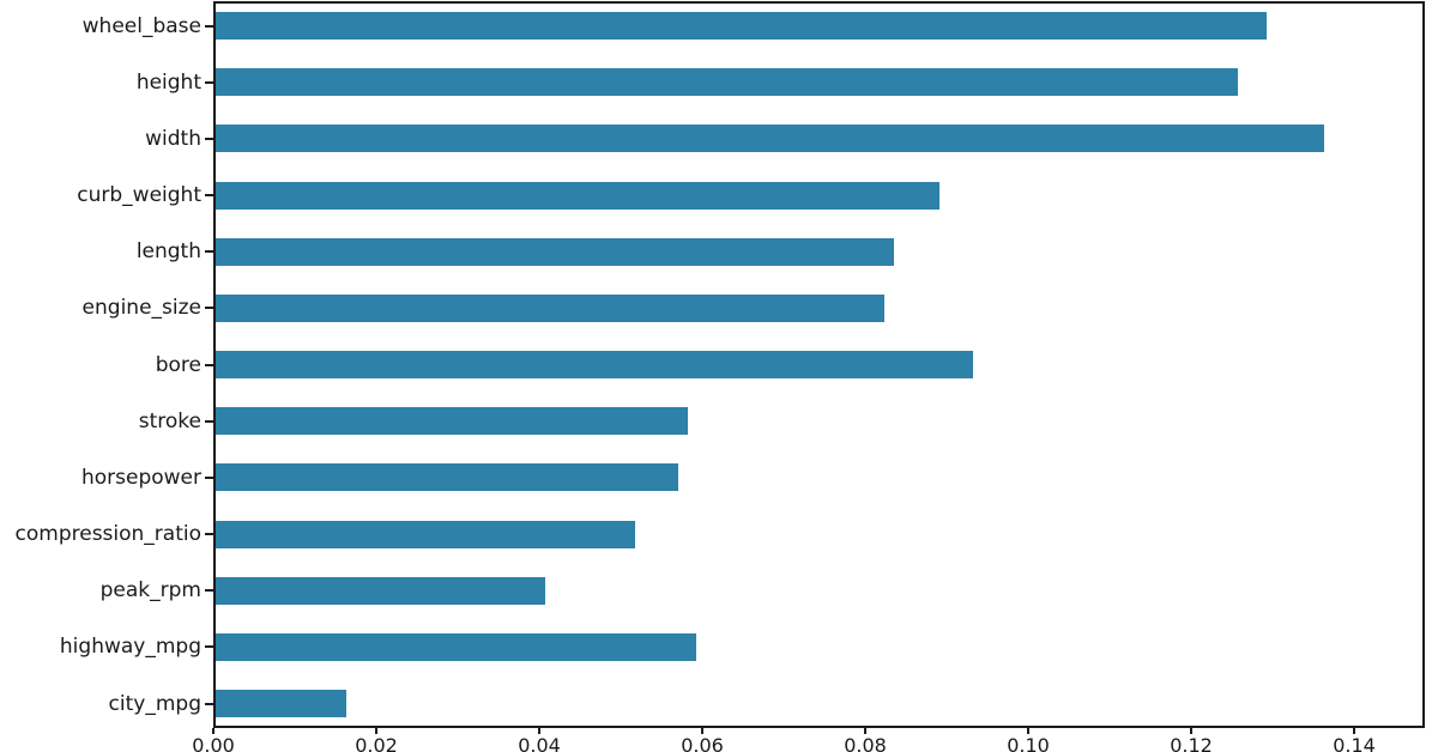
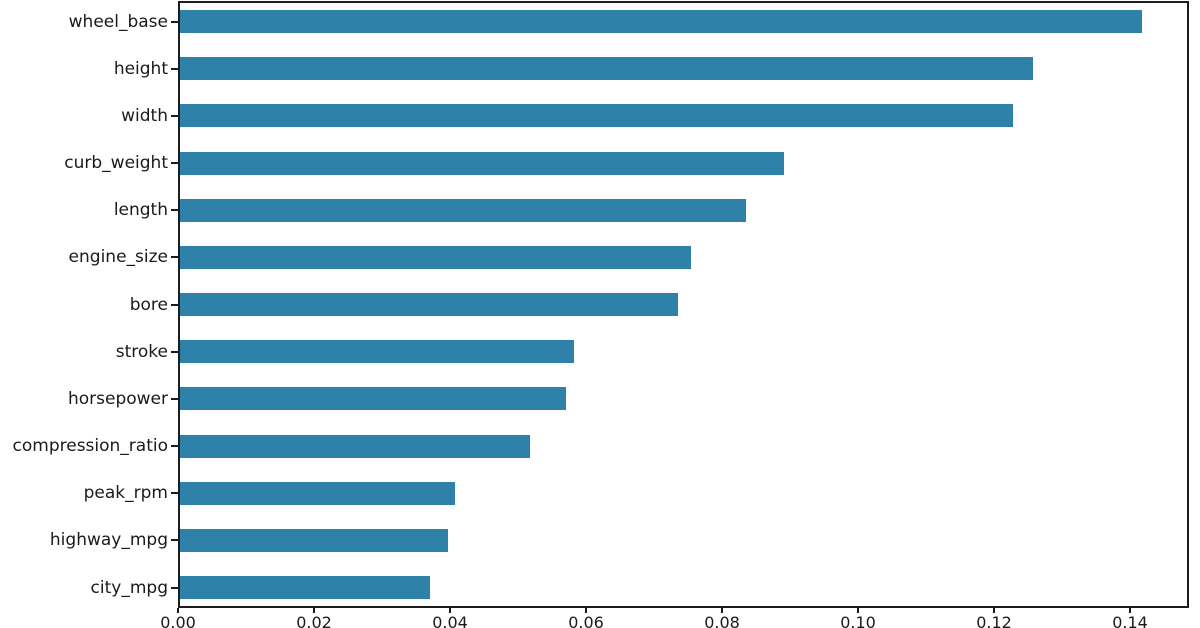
wheel_base: 0.129 -> 0.141
width: 0.136 -> 0.122
engine_size: 0.082 -> 0.075
bore: 0.093 -> 0.073
highway_mpg: 0.059 -> 0.039
city_mpg: 0.016 -> 0.037
